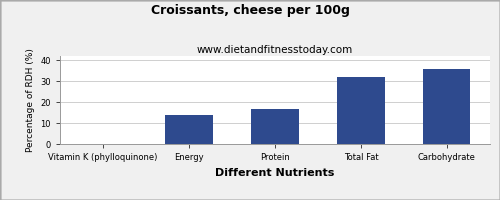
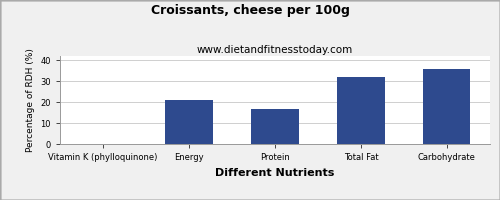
Energy: 14.0 -> 21.0
